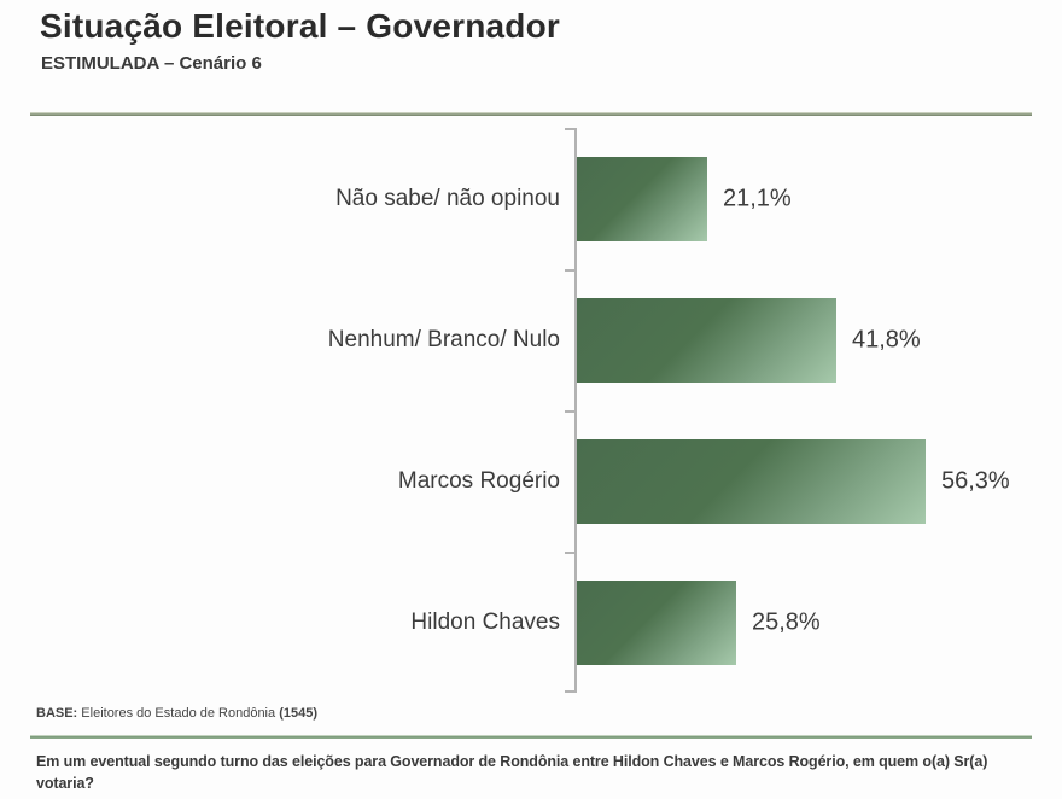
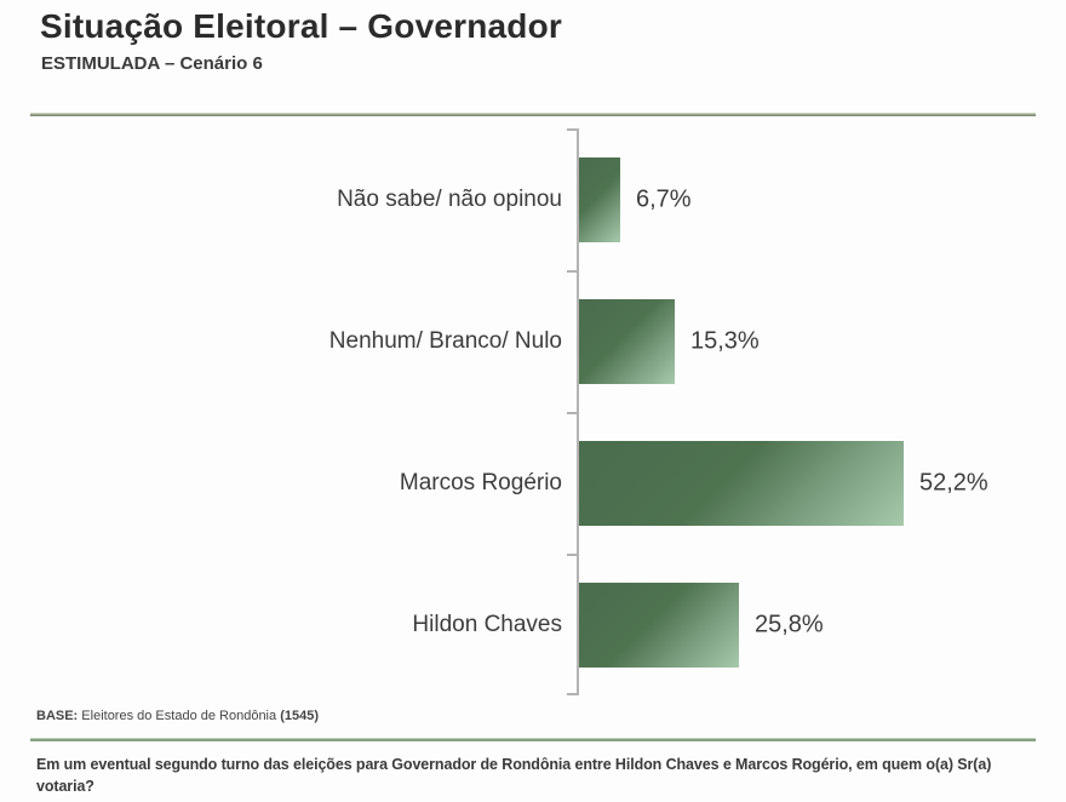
Não sabe/ não opinou: 21,1% -> 6,7%
Nenhum/ Branco/ Nulo: 41,8% -> 15,3%
Marcos Rogério: 56,3% -> 52,2%
